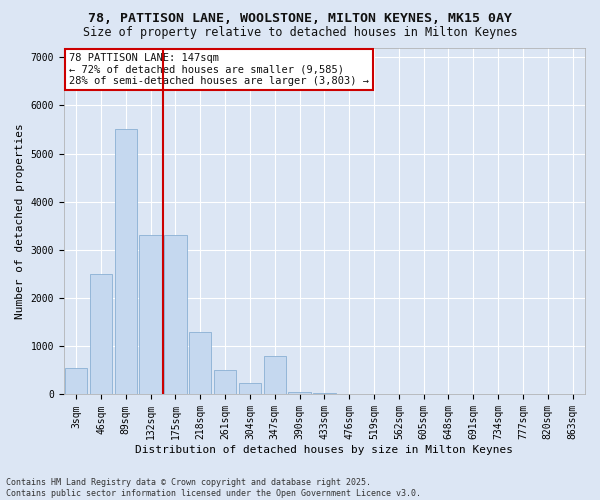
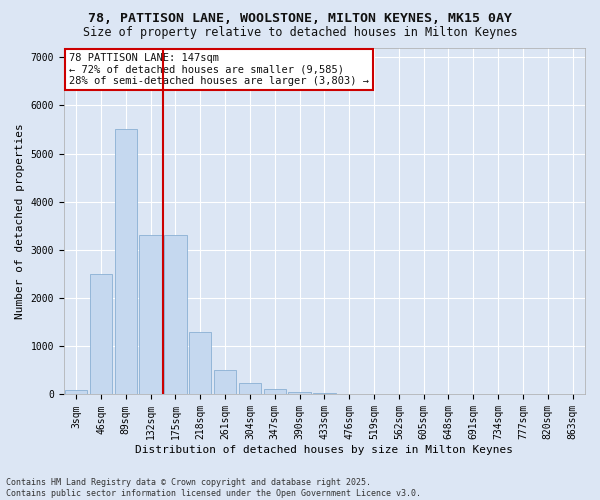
3sqm: 550 -> 100
347sqm: 800 -> 120
